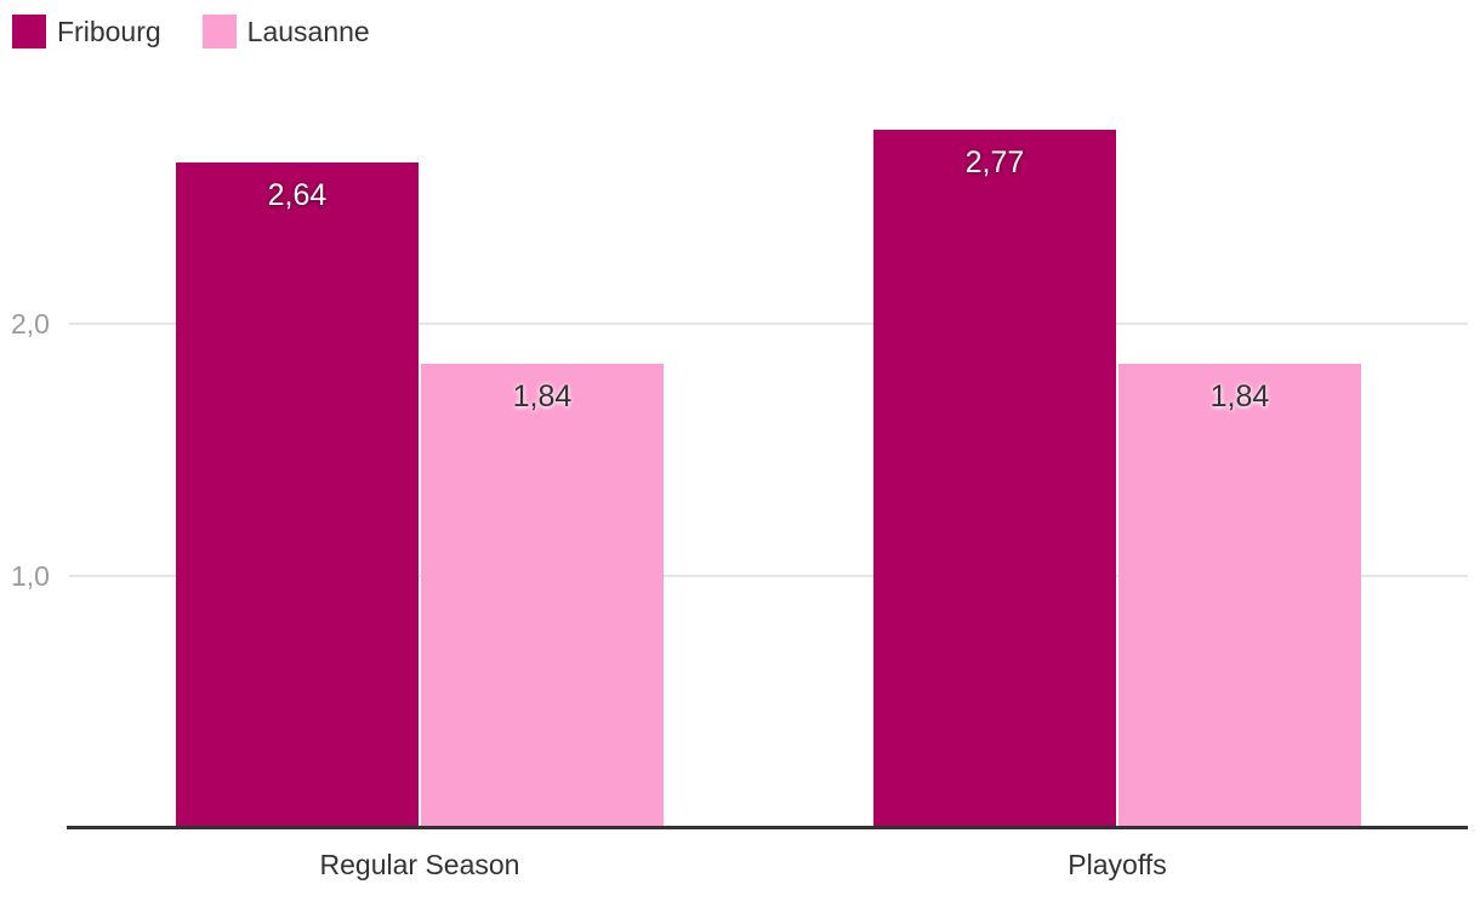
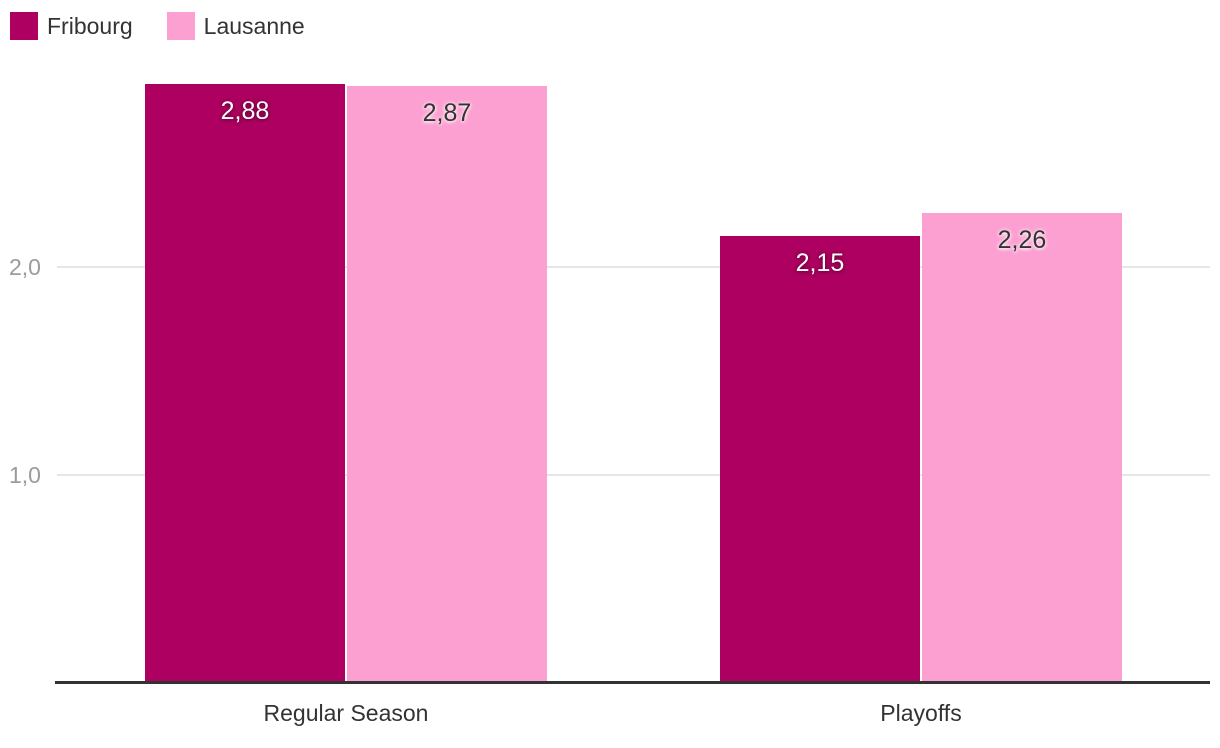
Fribourg/Regular Season: 2,64 -> 2,88
Lausanne/Regular Season: 1,84 -> 2,87
Fribourg/Playoffs: 2,77 -> 2,15
Lausanne/Playoffs: 1,84 -> 2,26
